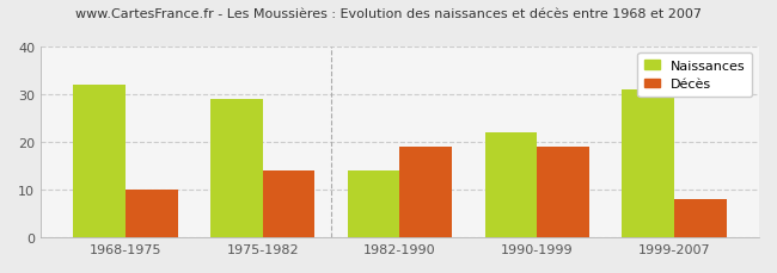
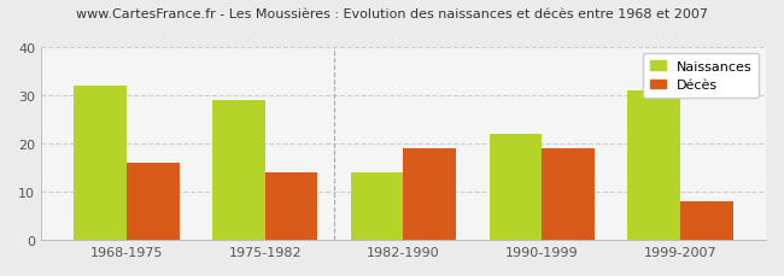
Décès/1968-1975: 10 -> 16
